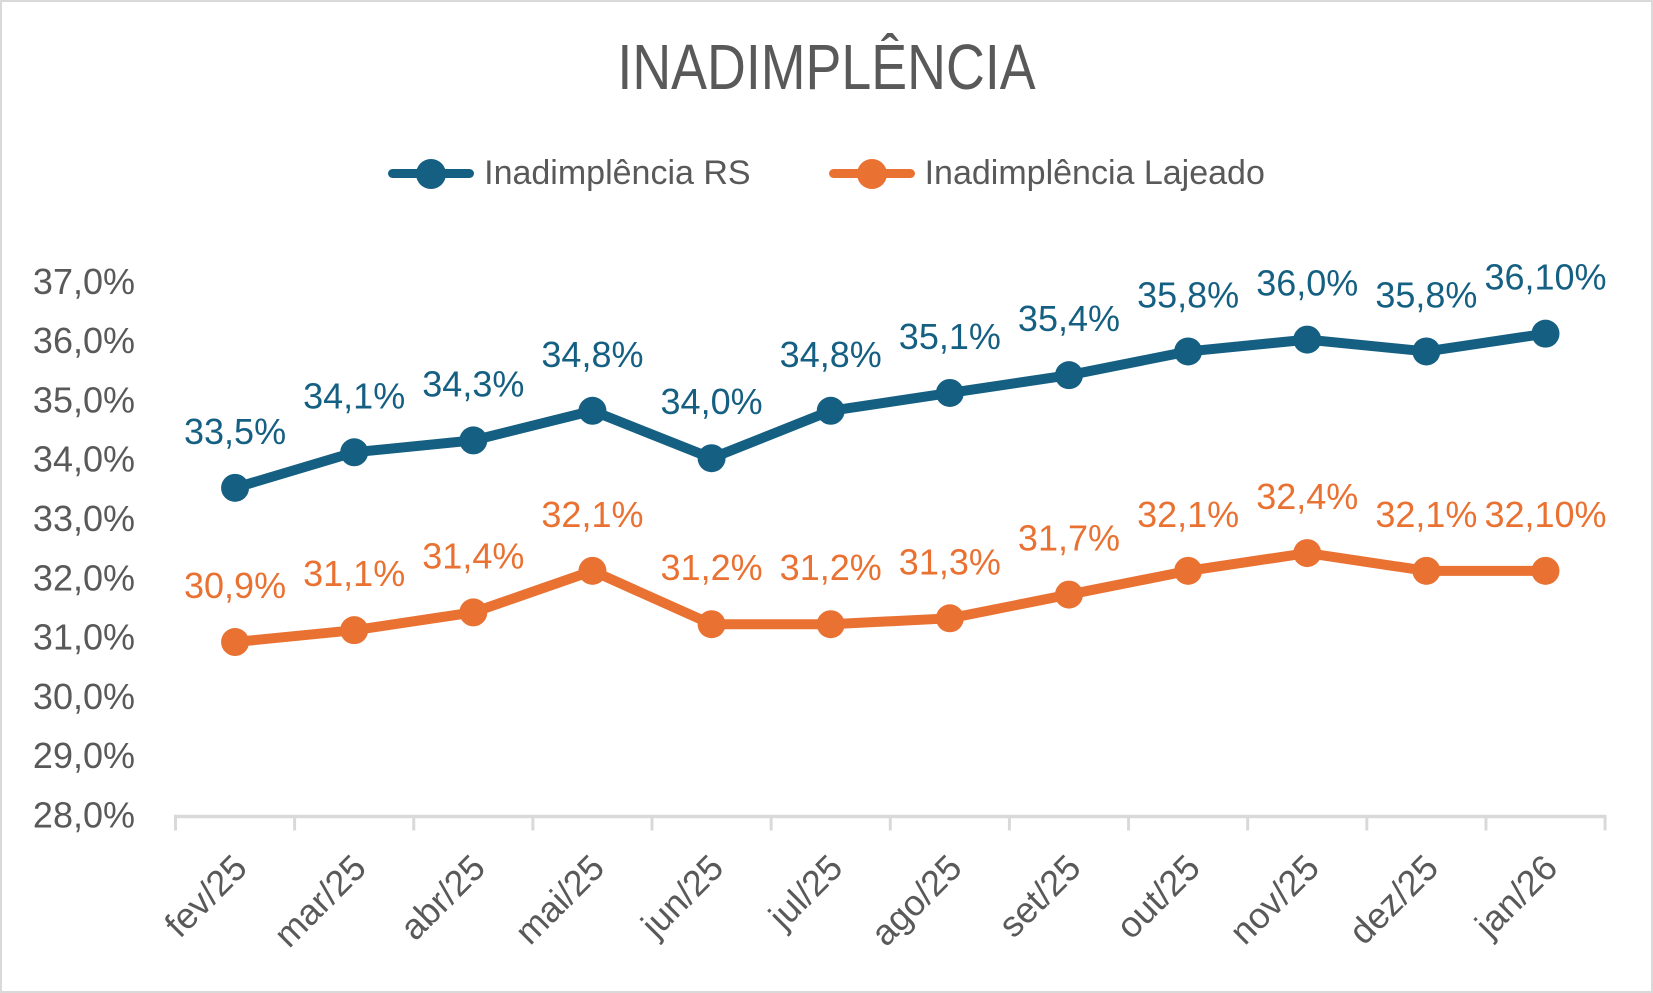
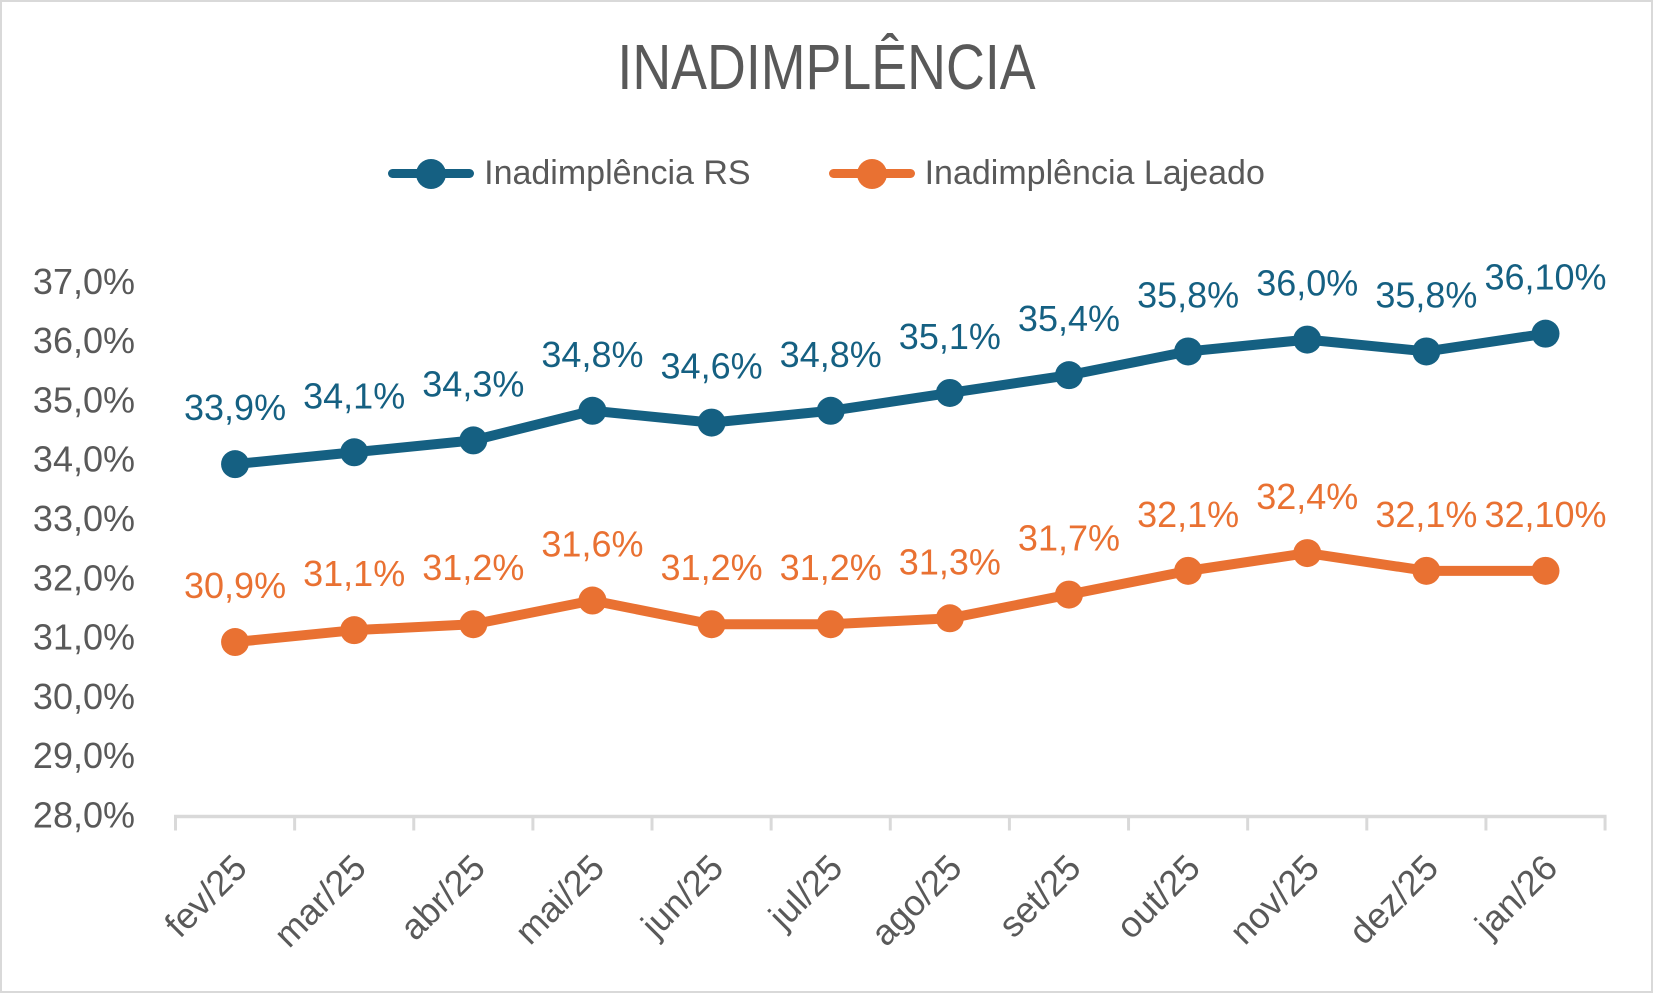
Inadimplência RS/fev/25: 33,5% -> 33,9%
Inadimplência Lajeado/abr/25: 31,4% -> 31,2%
Inadimplência Lajeado/mai/25: 32,1% -> 31,6%
Inadimplência RS/jun/25: 34,0% -> 34,6%
